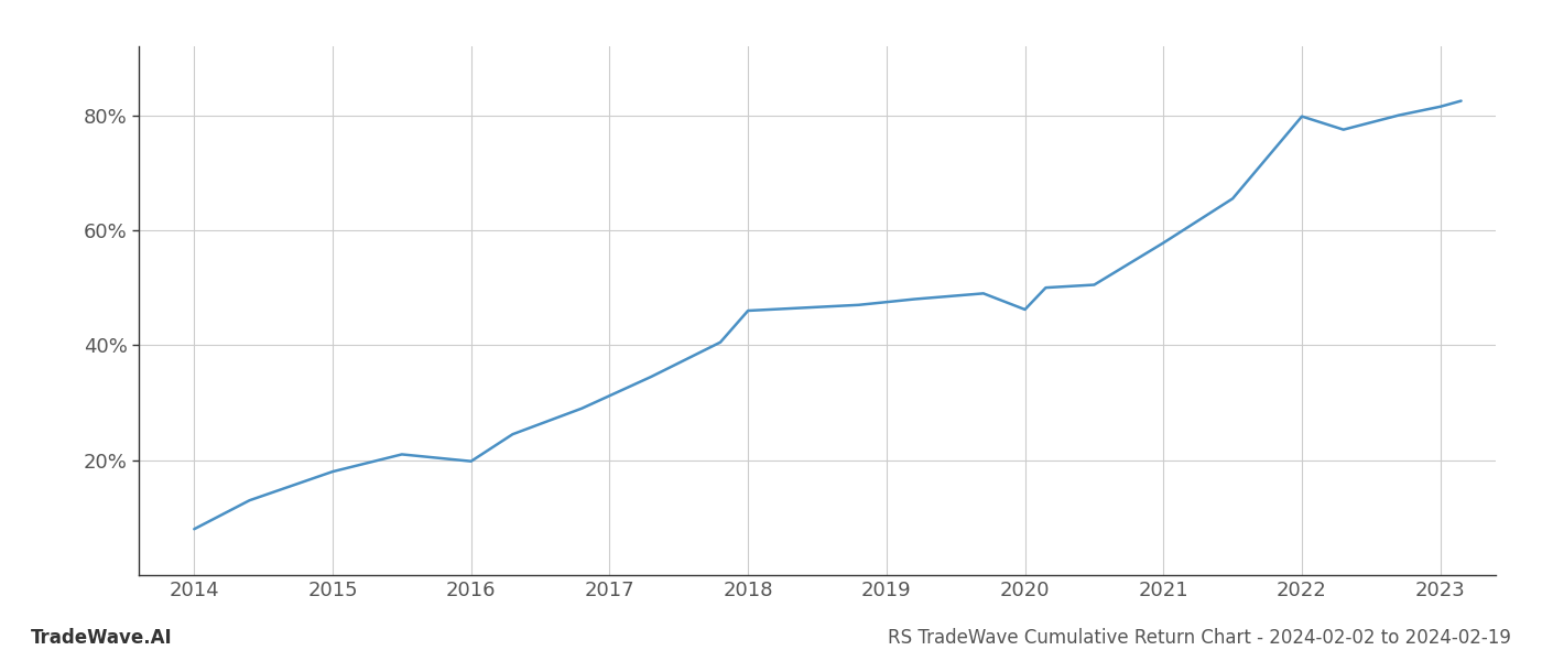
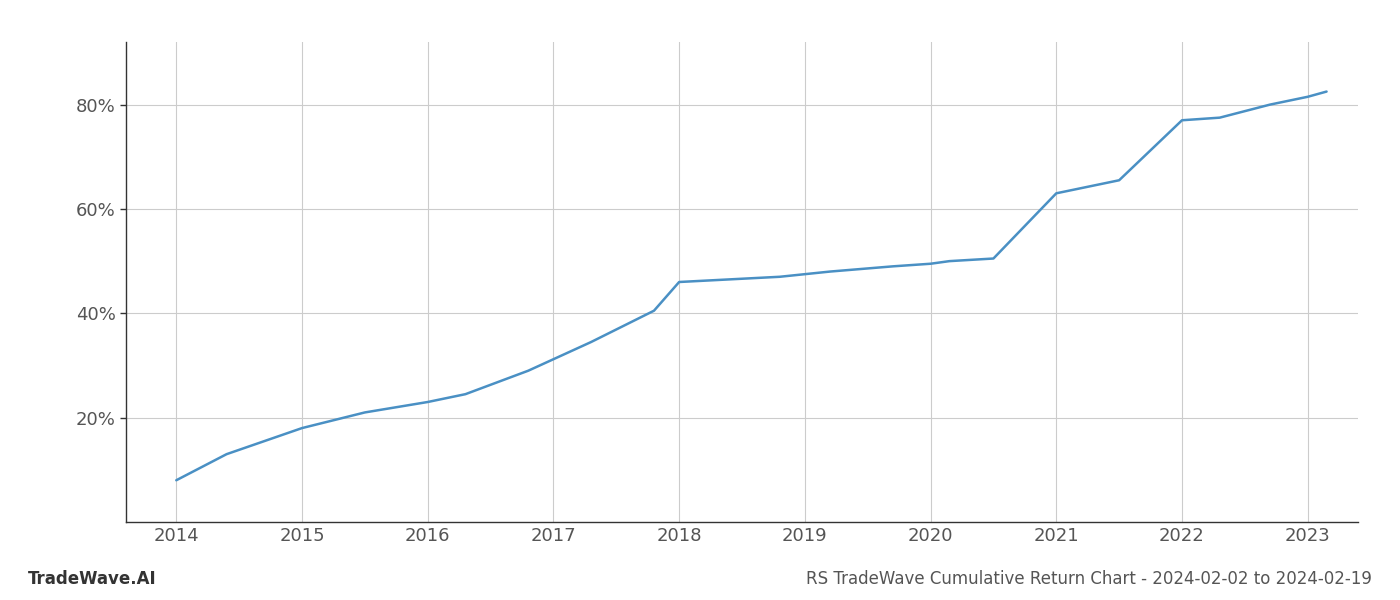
2016: 19.8% -> 23.0%
2020: 46.2% -> 49.5%
2021: 57.8% -> 63.0%
2022: 79.8% -> 77.0%
